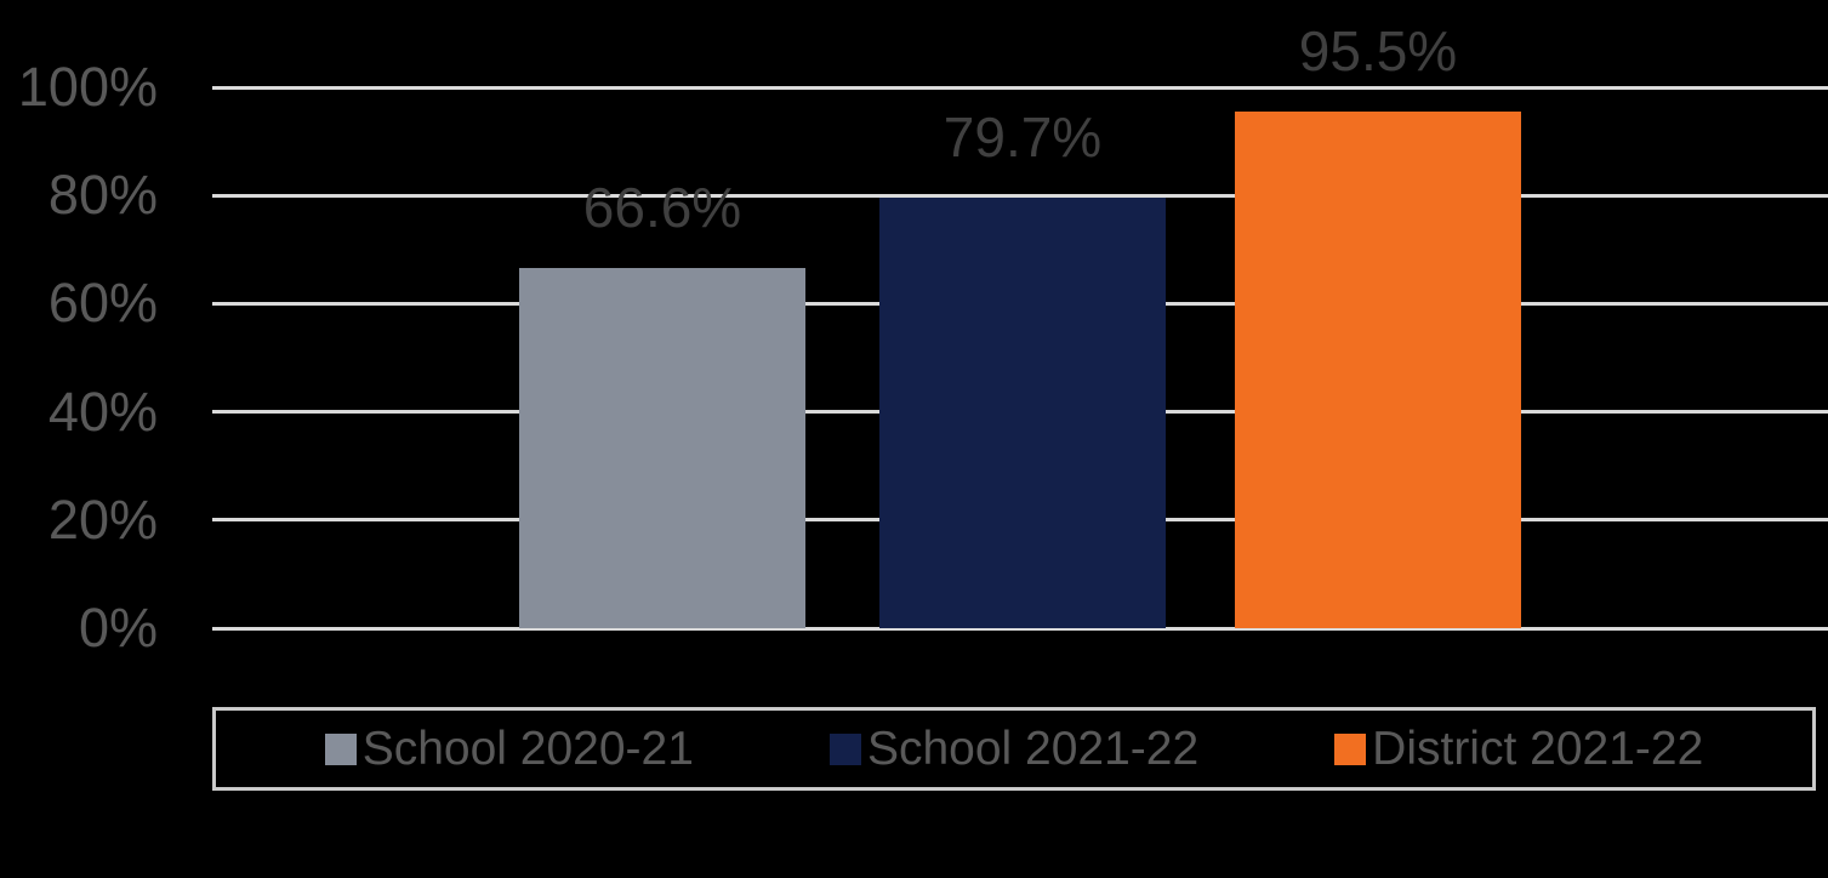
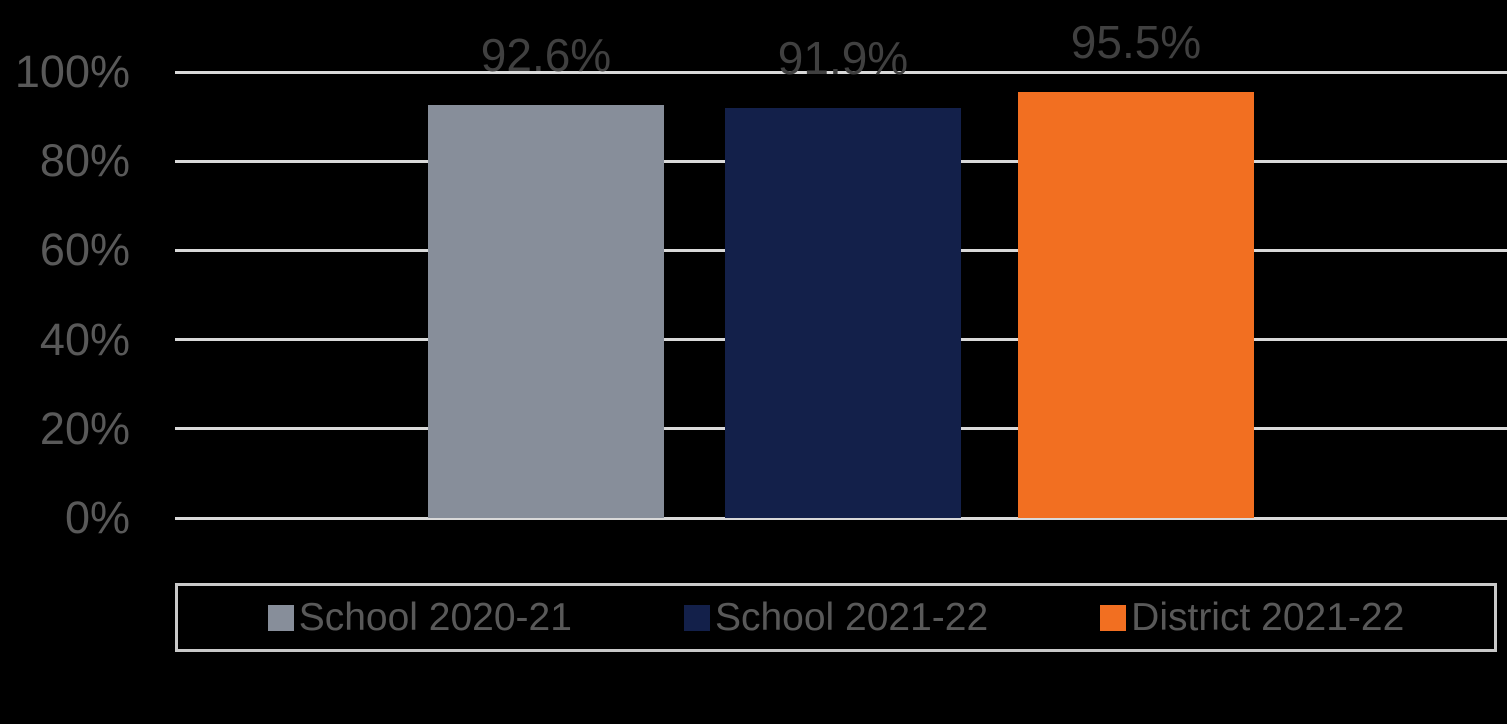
School 2020-21: 66.6% -> 92.6%
School 2021-22: 79.7% -> 91.9%
